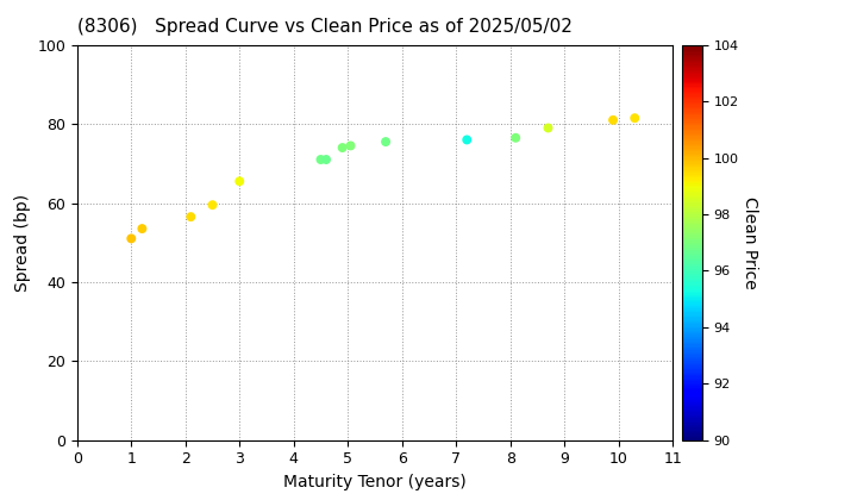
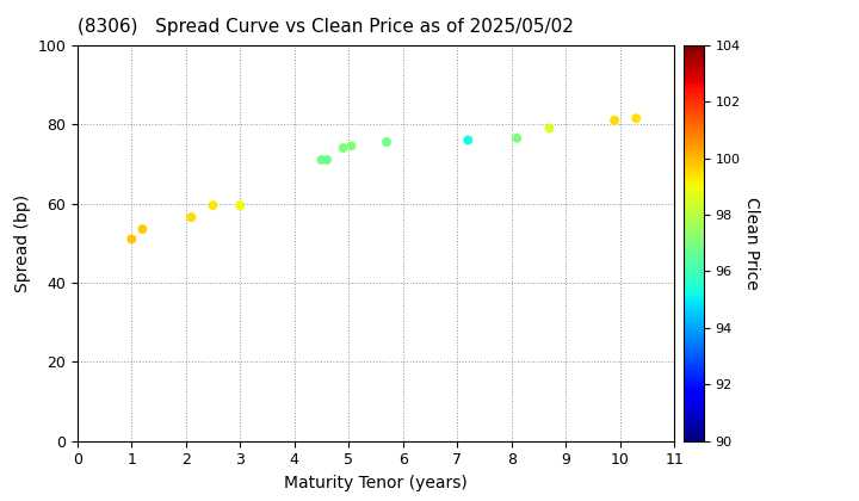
3: 65.5 -> 59.5
